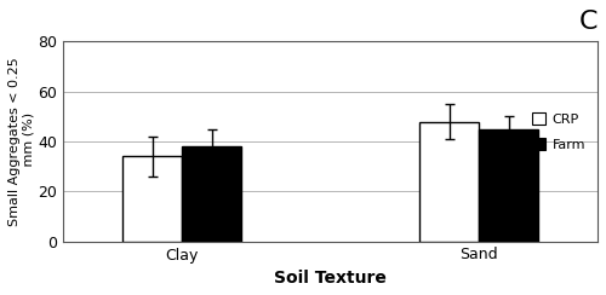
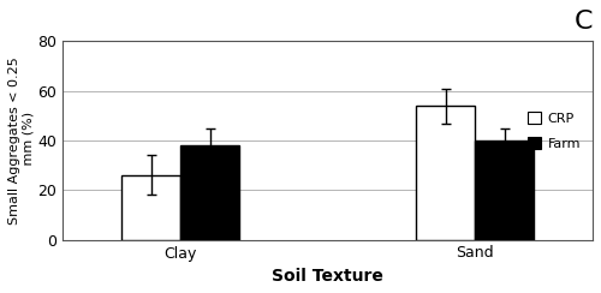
CRP/Clay: 34 -> 26
CRP/Sand: 48 -> 54
Farm/Sand: 45 -> 40
